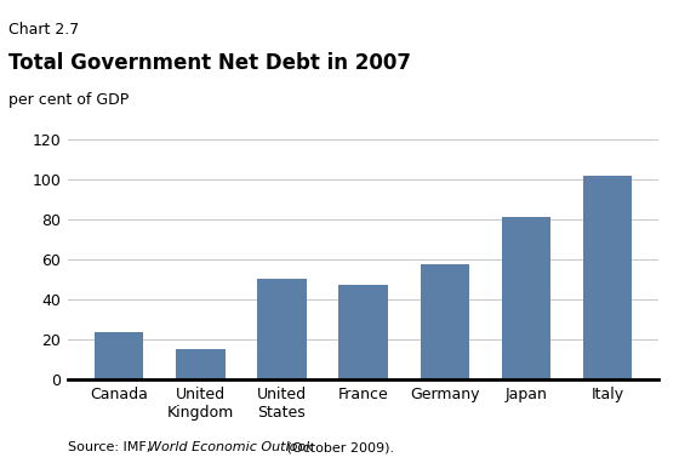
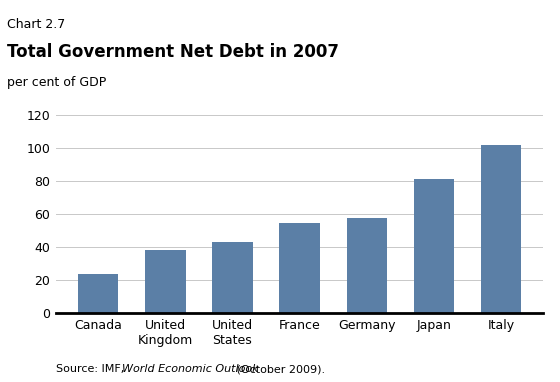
United Kingdom: 15 -> 38
United States: 50 -> 43
France: 47 -> 54
